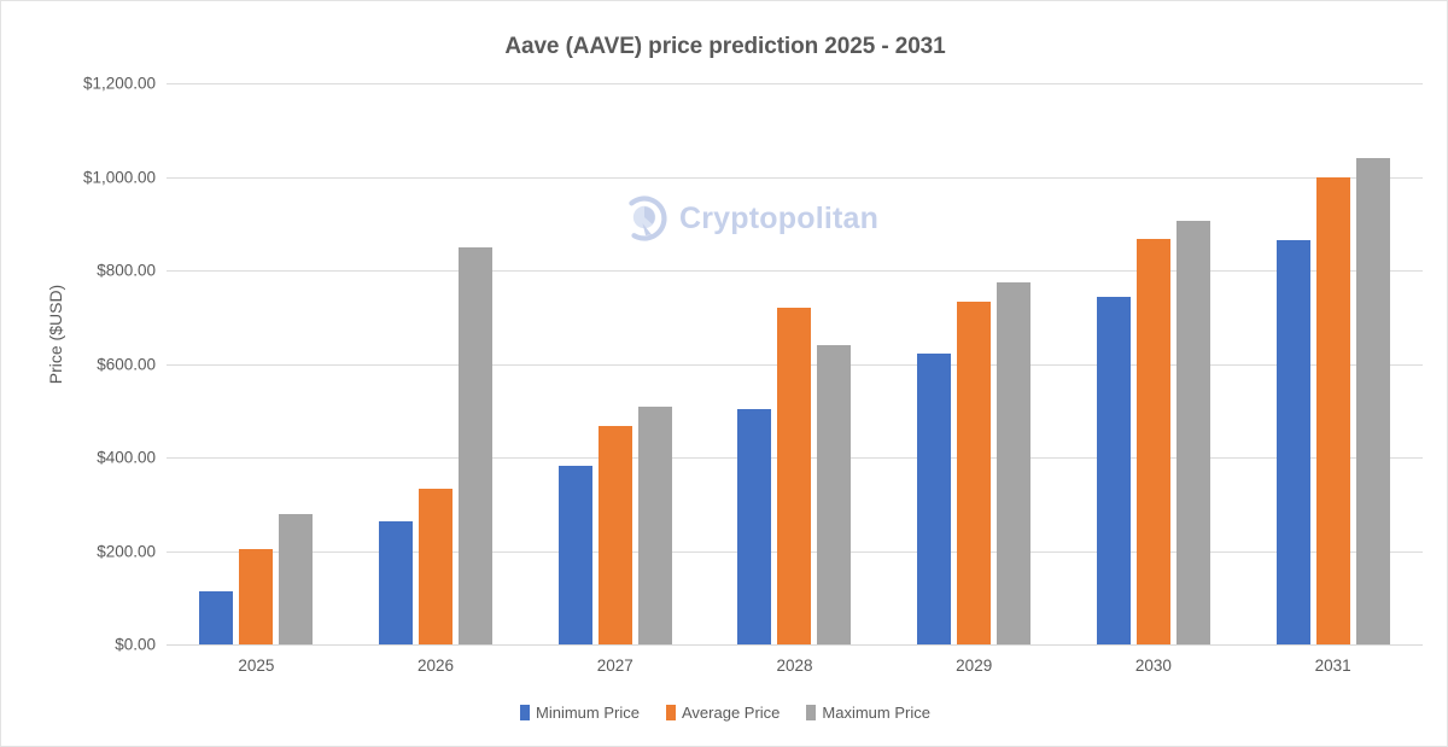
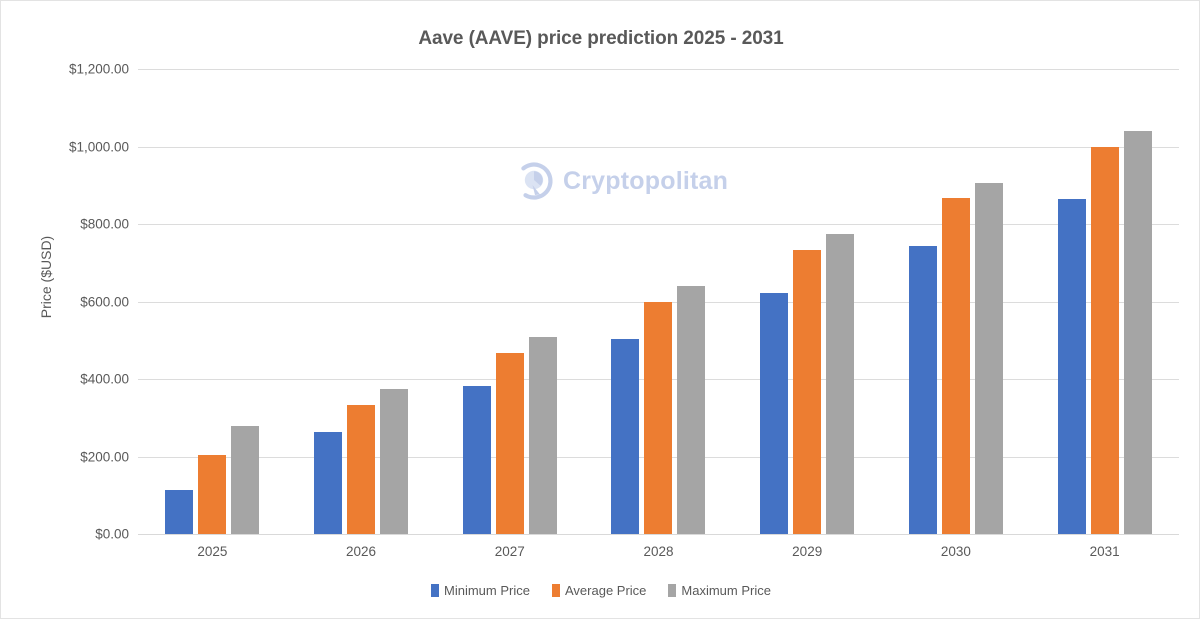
Maximum Price/2026: $850 -> $370
Average Price/2028: $720 -> $600
